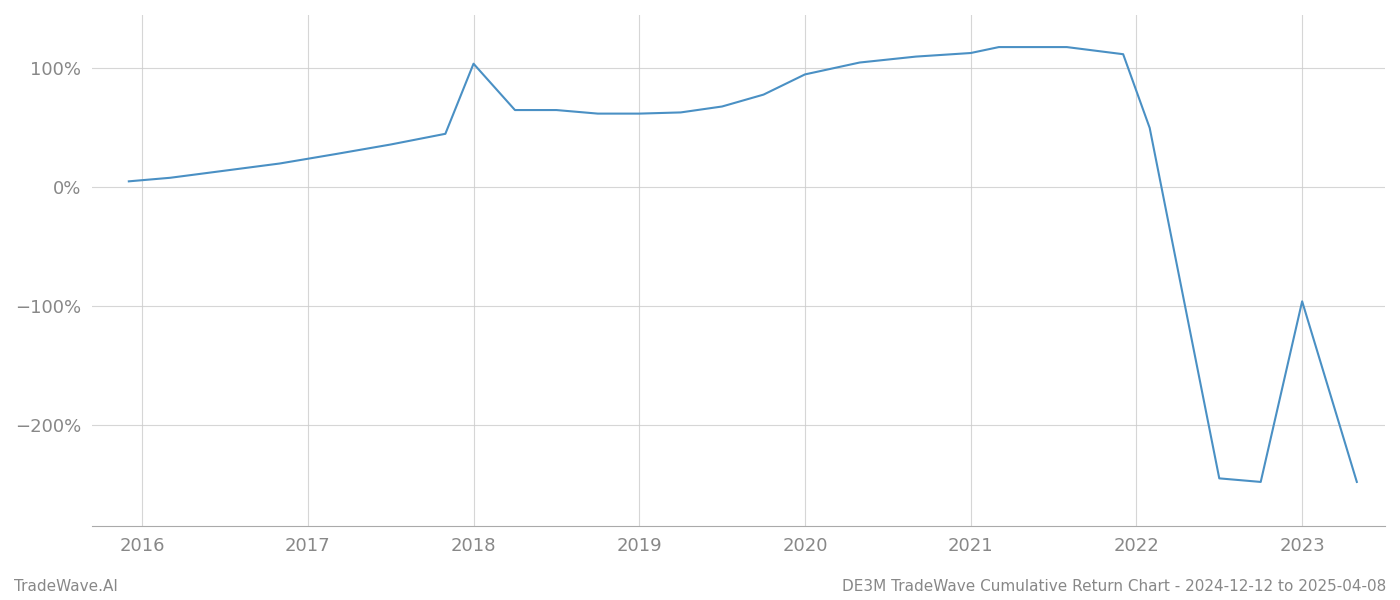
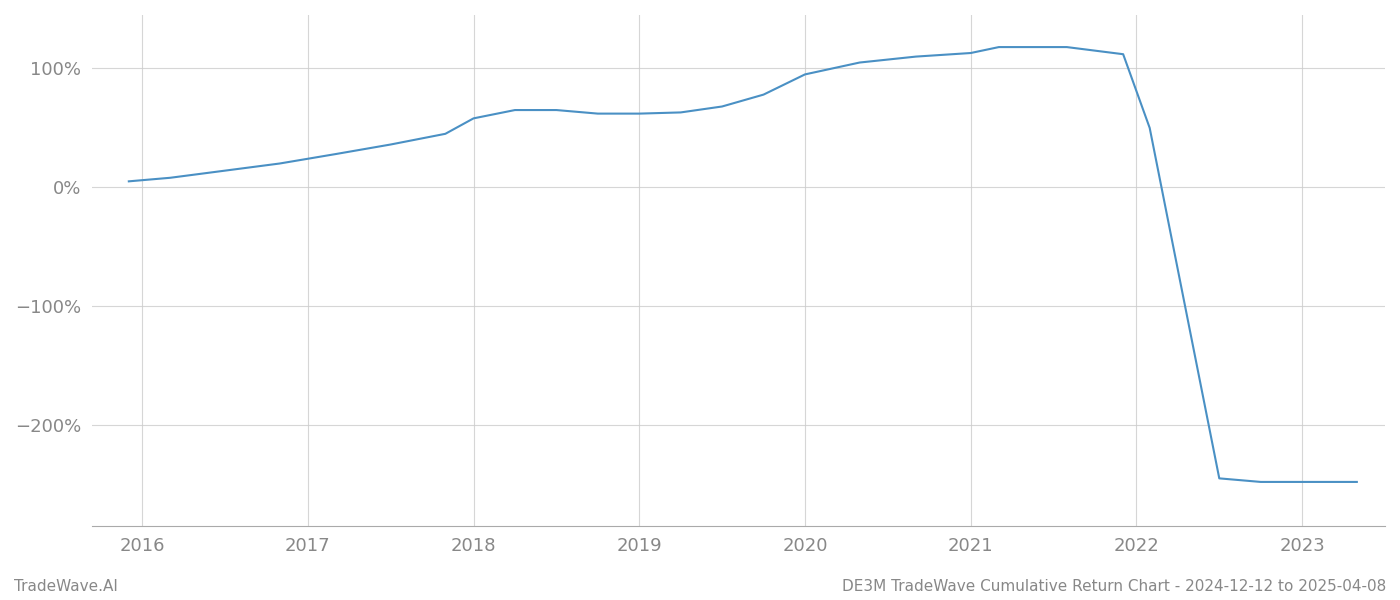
2018: 104% -> 58%
2023: -96% -> -248%
